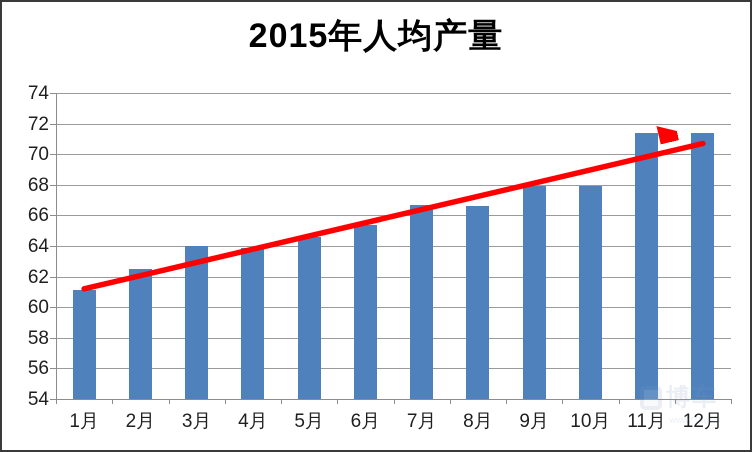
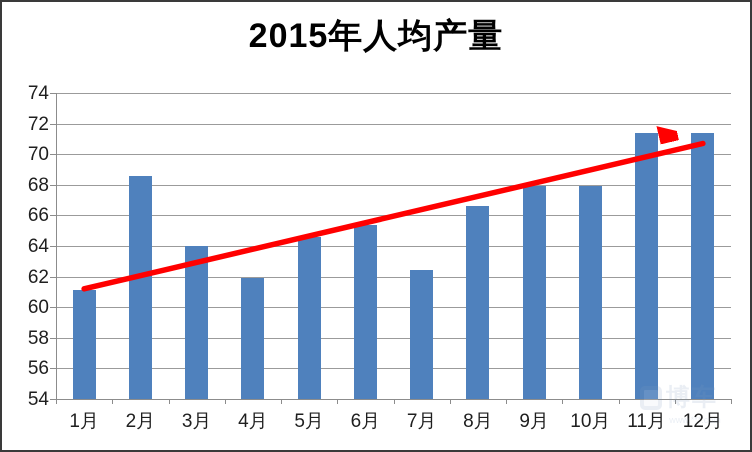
2月: 62.5 -> 68.6
4月: 63.9 -> 61.9
7月: 66.7 -> 62.4
